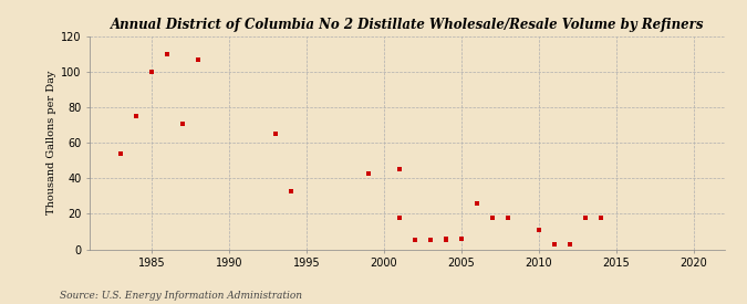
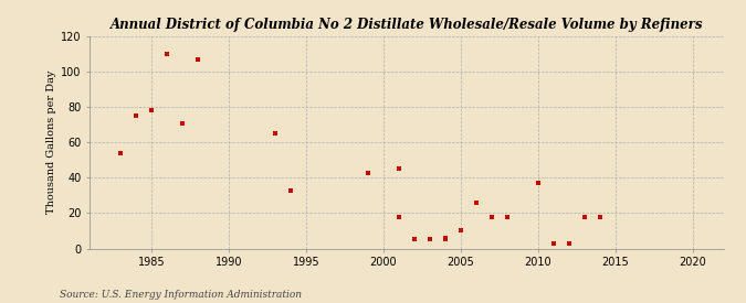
1985: 100 -> 78
2005: 6 -> 10
2010: 11 -> 37
